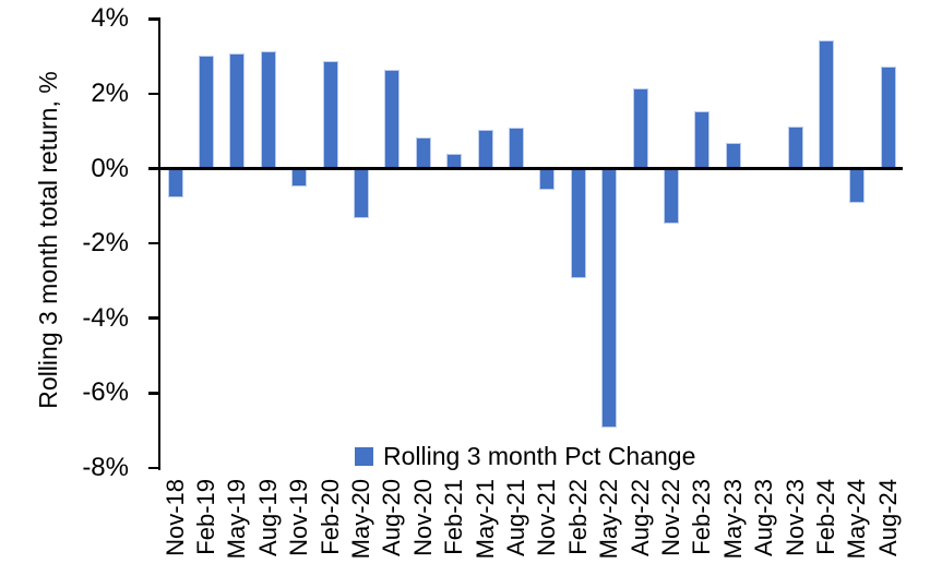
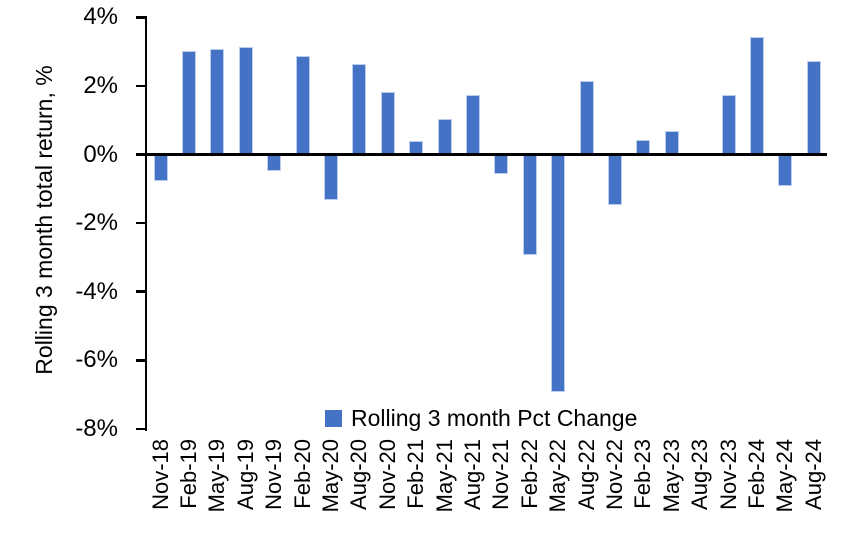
Nov-20: 0.8% -> 1.8%
Aug-21: 1.1% -> 1.7%
Feb-23: 1.5% -> 0.4%
Nov-23: 1.1% -> 1.7%
